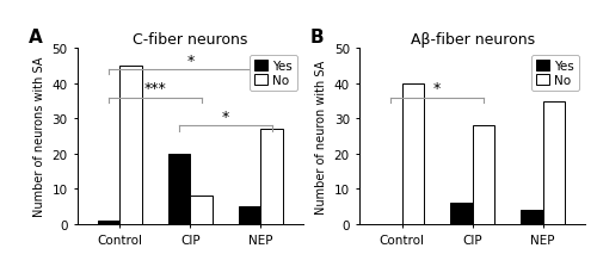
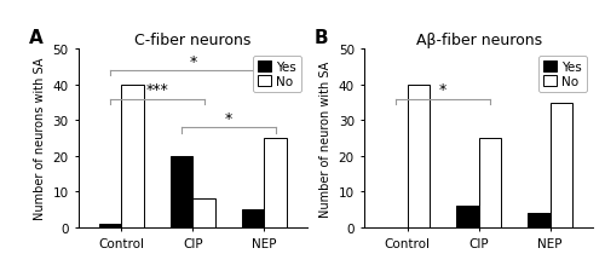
C-fiber neurons/No/Control: 45 -> 40
C-fiber neurons/No/NEP: 27 -> 25
Aβ-fiber neurons/No/CIP: 28 -> 25
